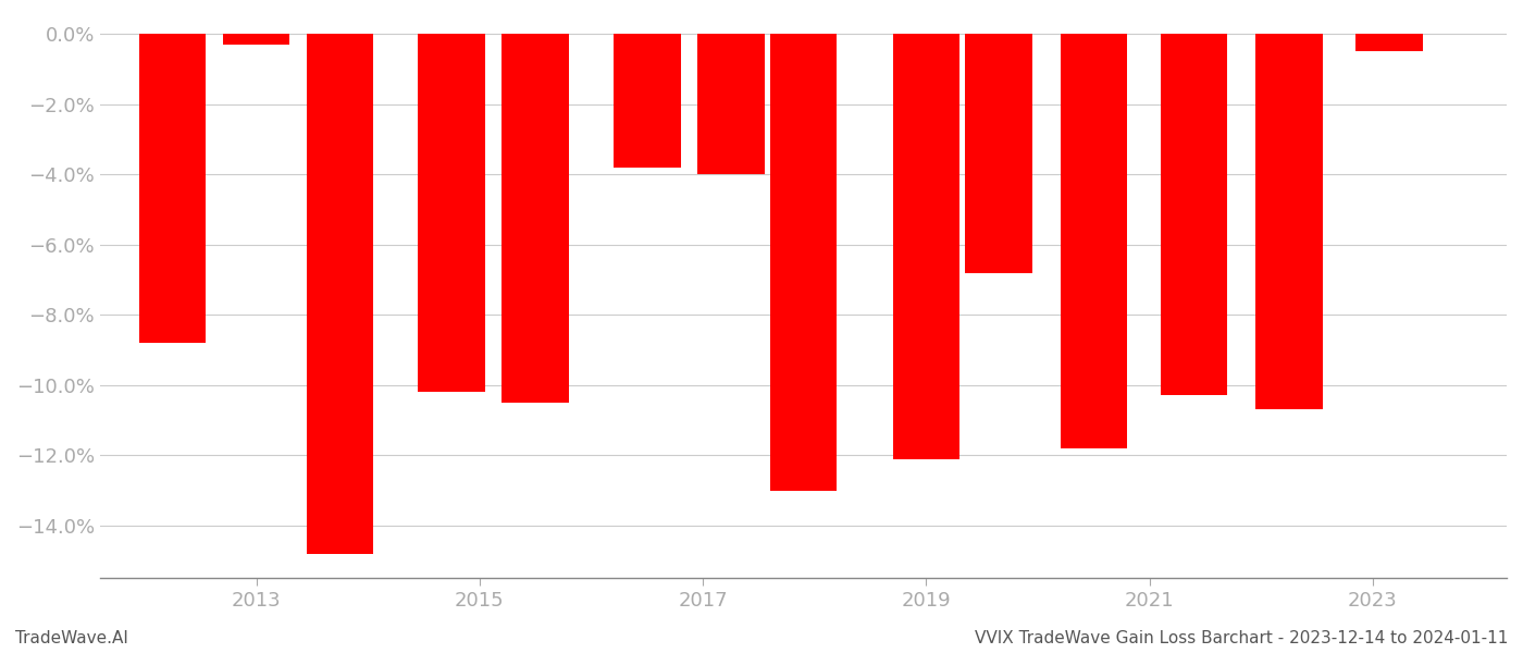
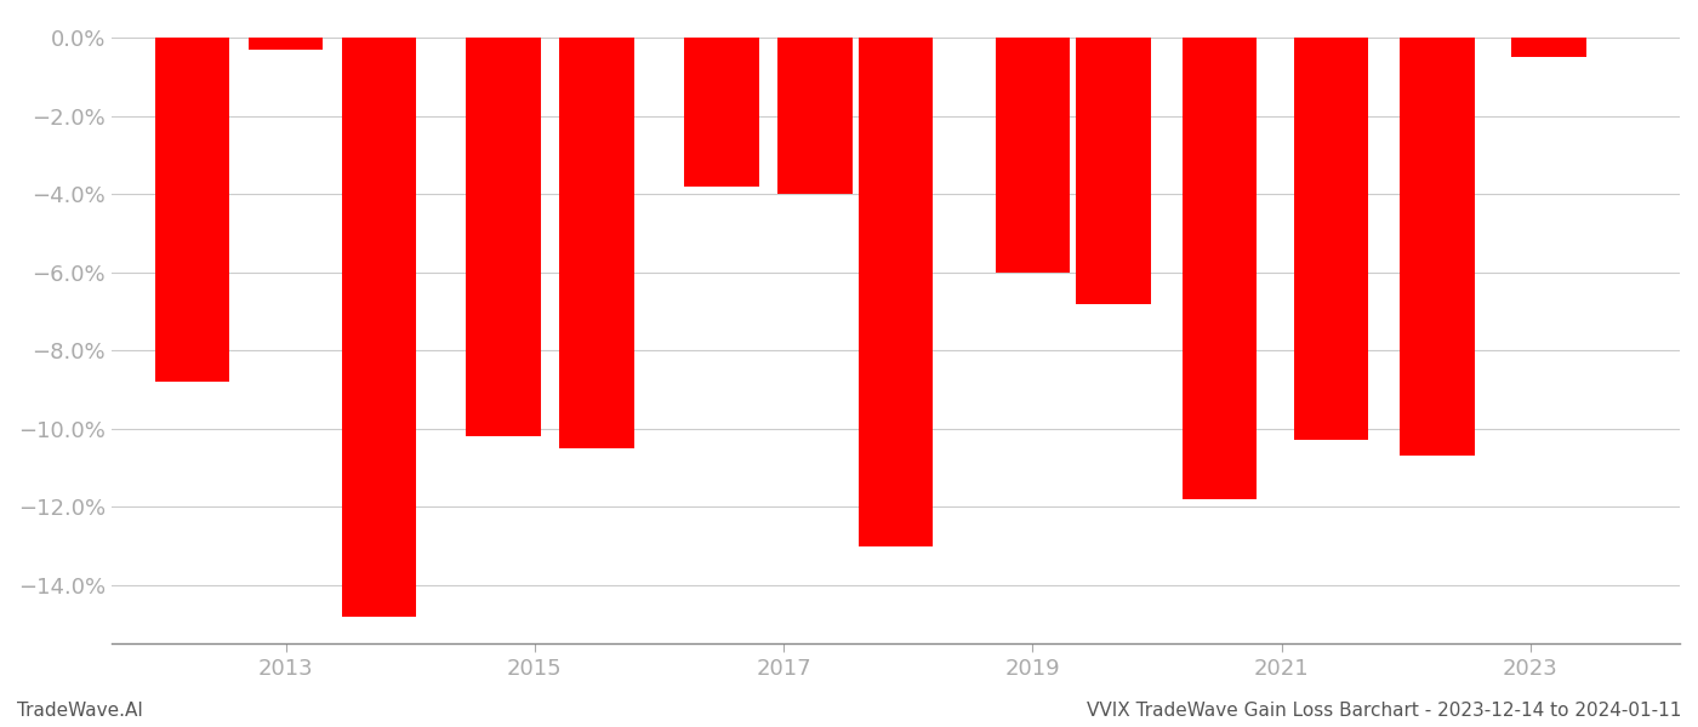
2019: -12.1% -> -6.0%
